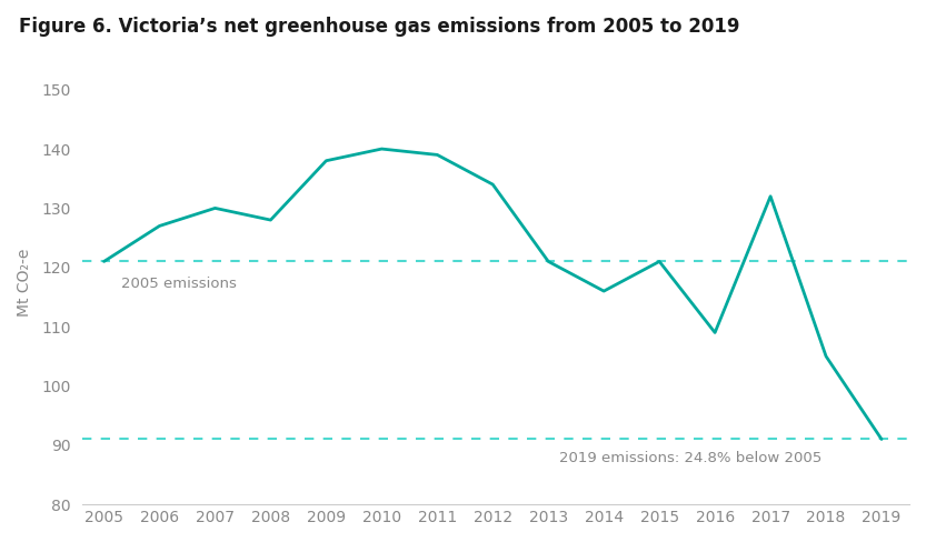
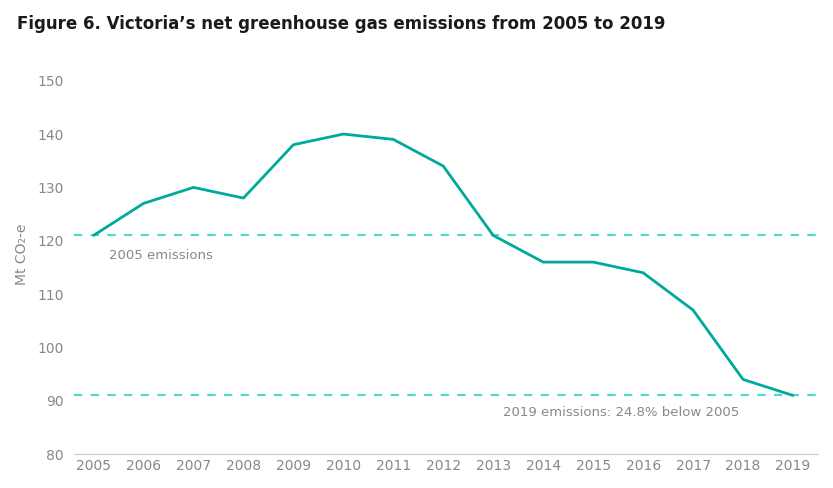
2015: 121 -> 116
2016: 109 -> 114
2017: 132 -> 107
2018: 105 -> 94
